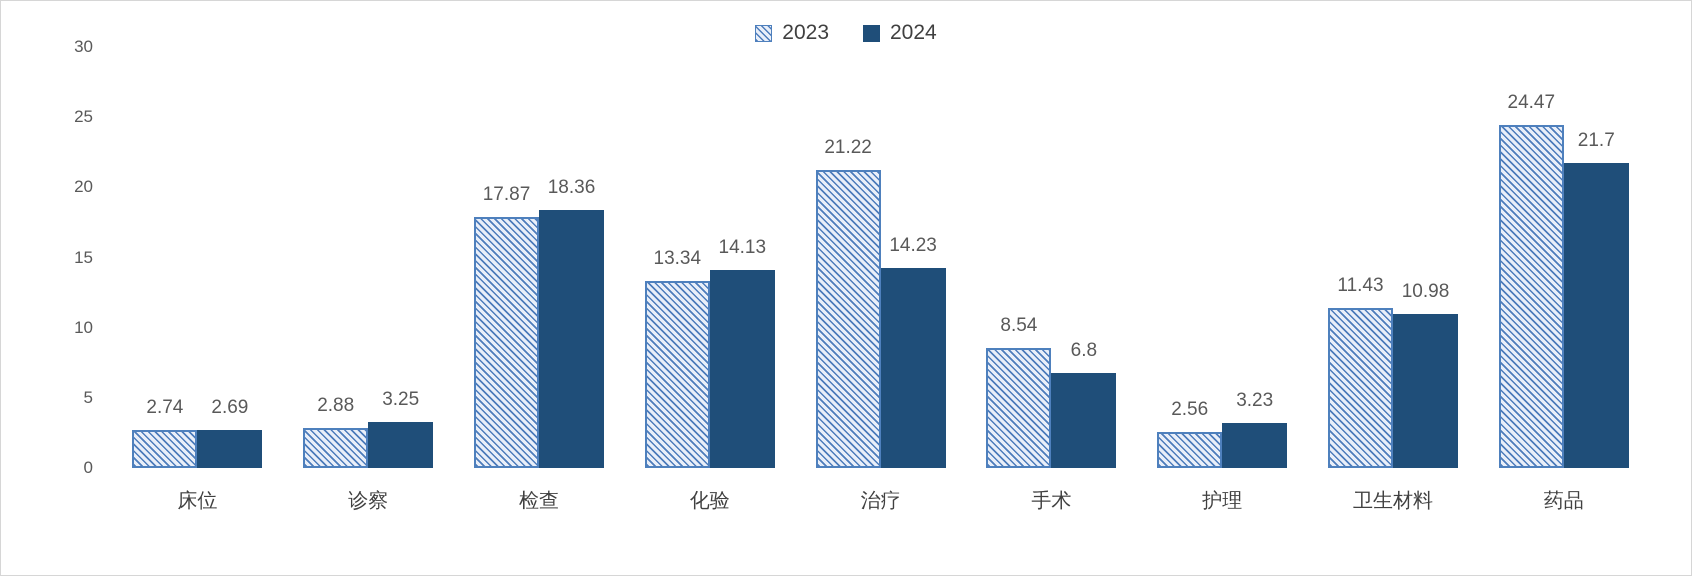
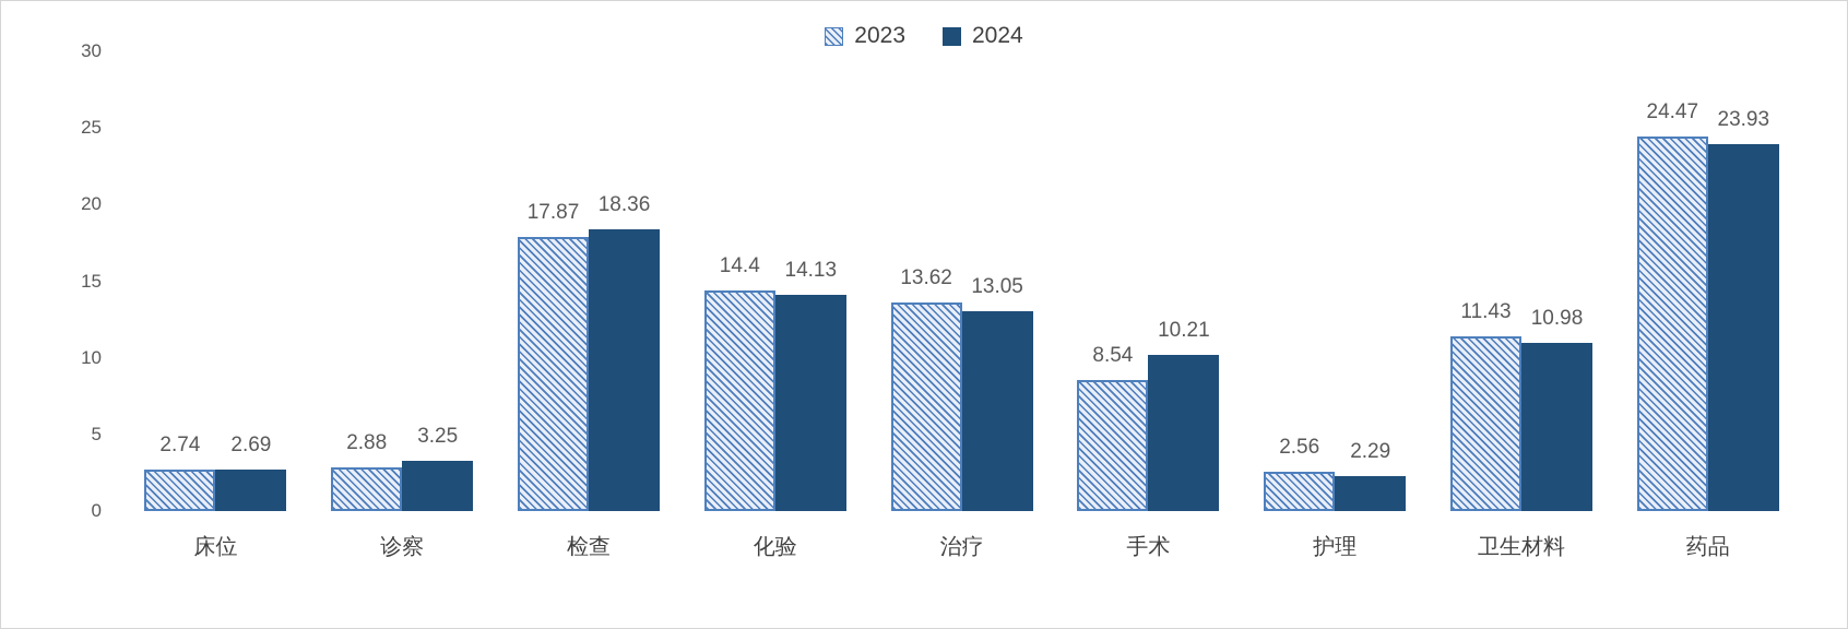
2023/化验: 13.34 -> 14.4
2023/治疗: 21.22 -> 13.62
2024/治疗: 14.23 -> 13.05
2024/手术: 6.8 -> 10.21
2024/护理: 3.23 -> 2.29
2024/药品: 21.7 -> 23.93
